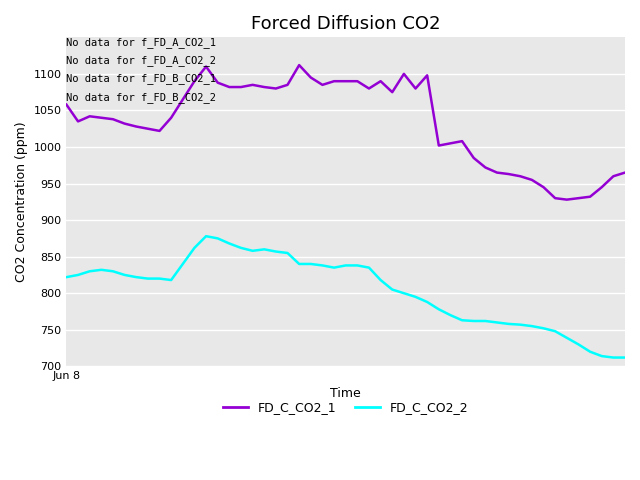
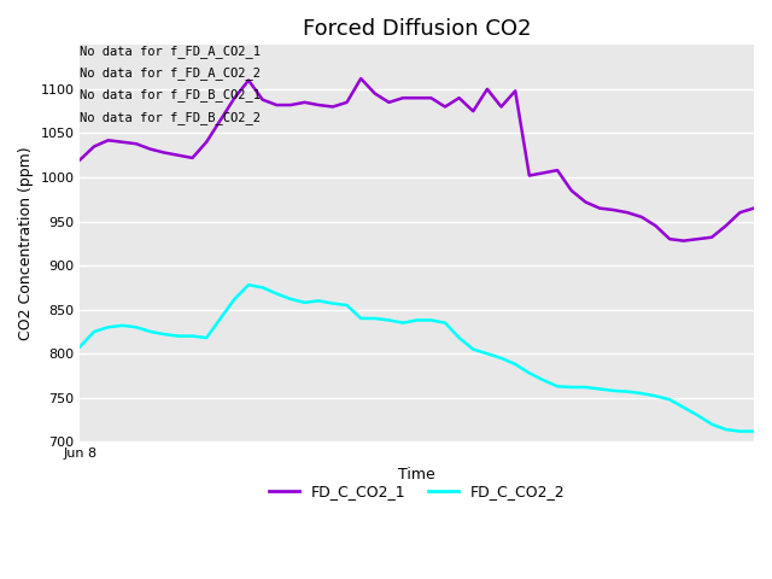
FD_C_CO2_1/Jun 8: 1058 -> 1020
FD_C_CO2_2/Jun 8: 822 -> 808
